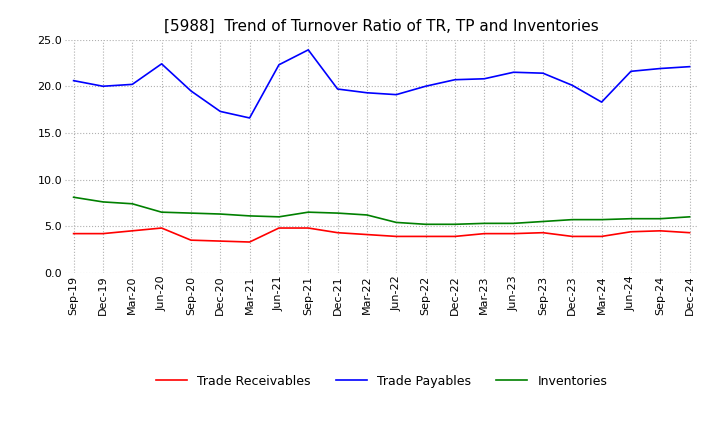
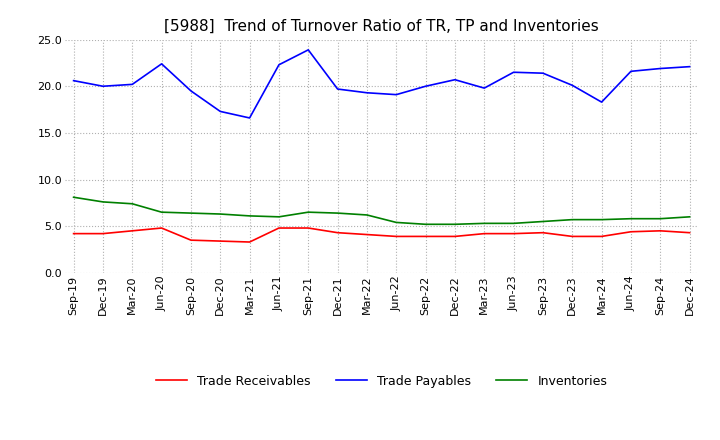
Trade Payables/Mar-23: 20.8 -> 19.8
